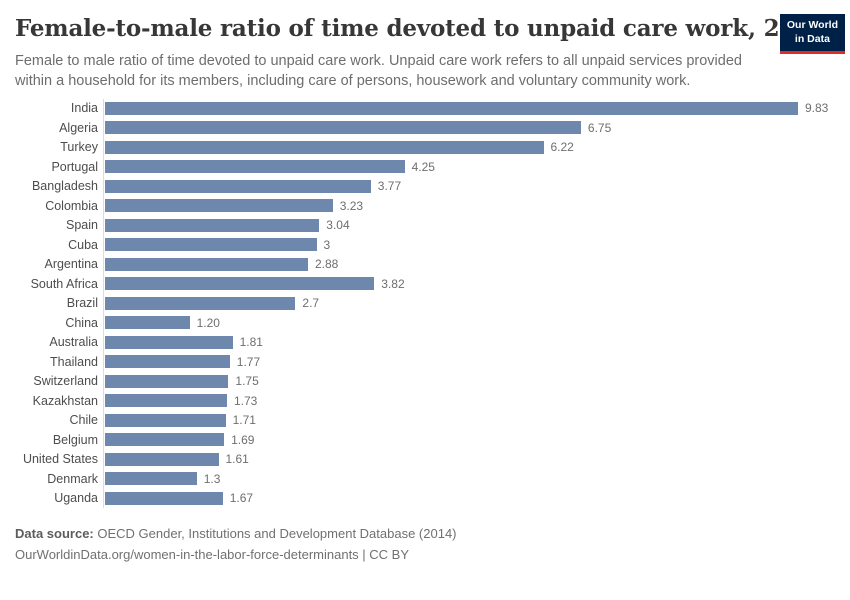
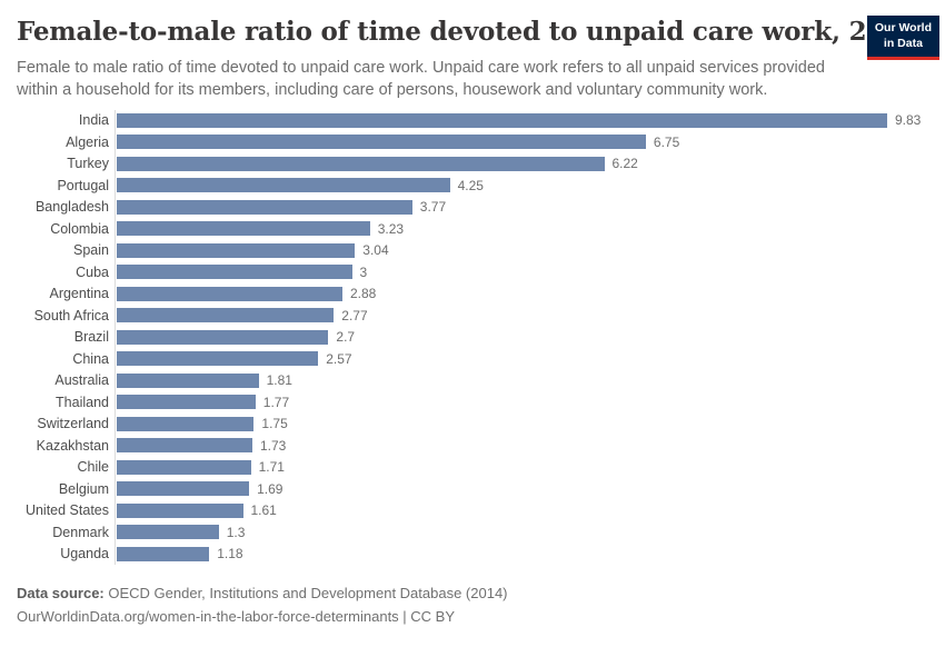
South Africa: 3.82 -> 2.77
China: 1.20 -> 2.57
Uganda: 1.67 -> 1.18
